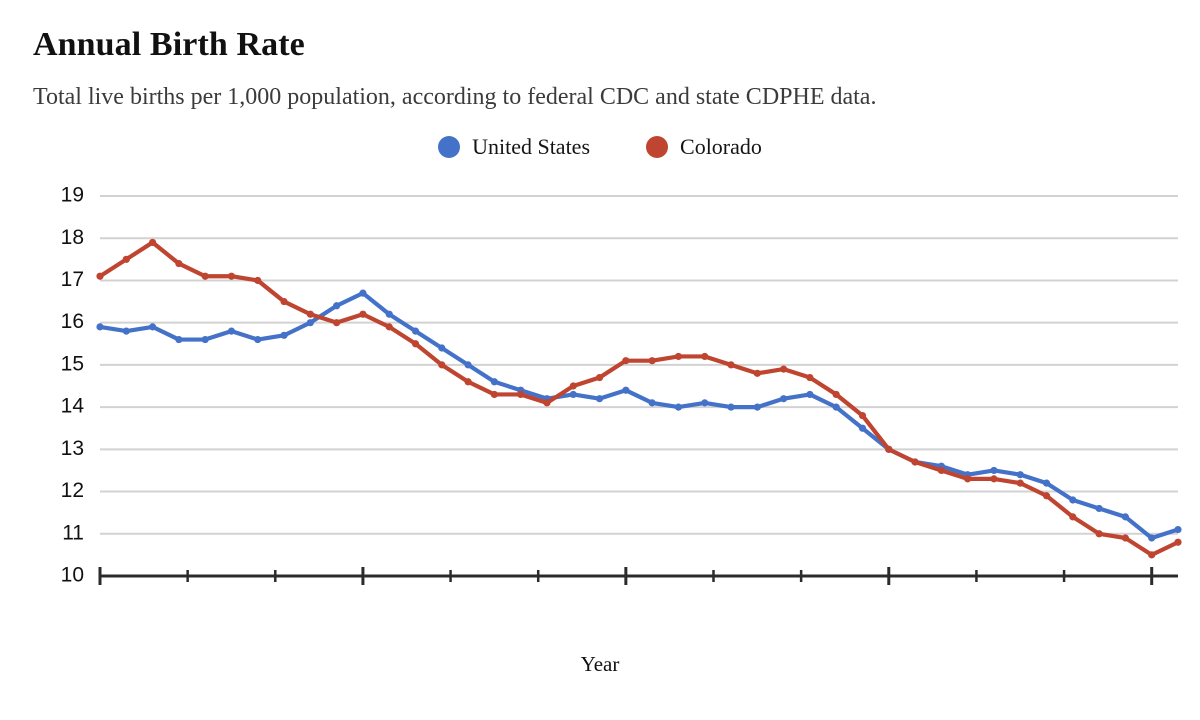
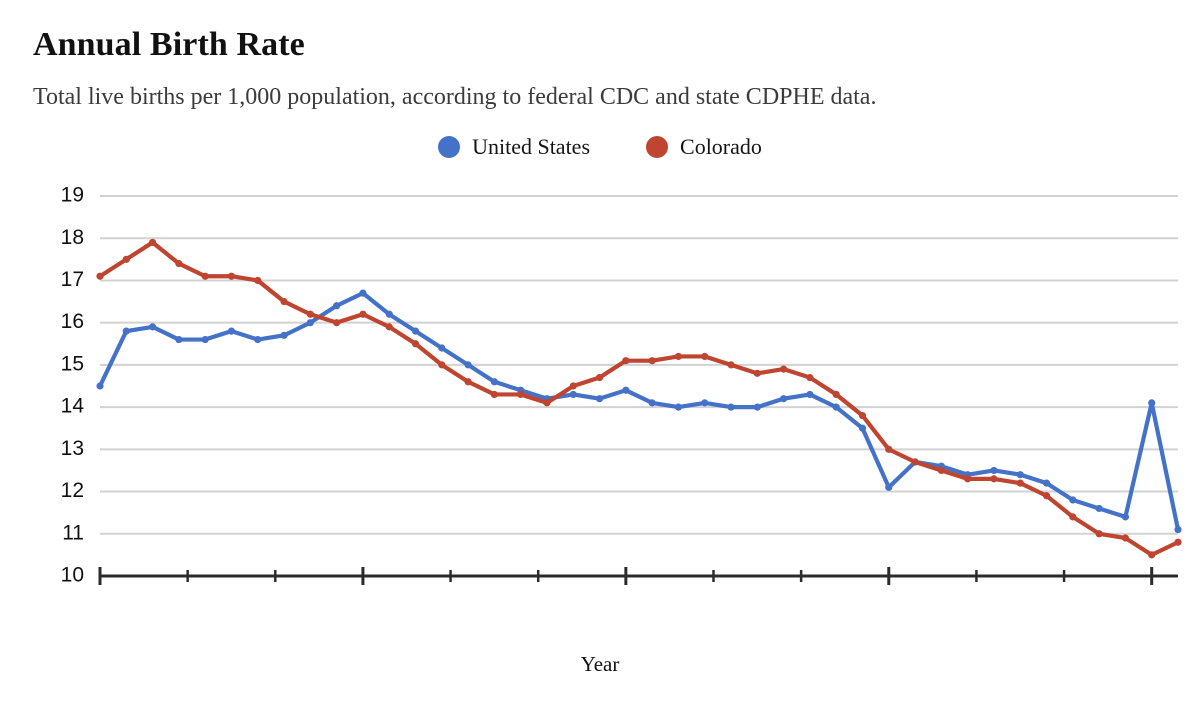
United States/1980: 15.9 -> 14.5
United States/2010: 13.0 -> 12.1
United States/2020: 10.9 -> 14.1
